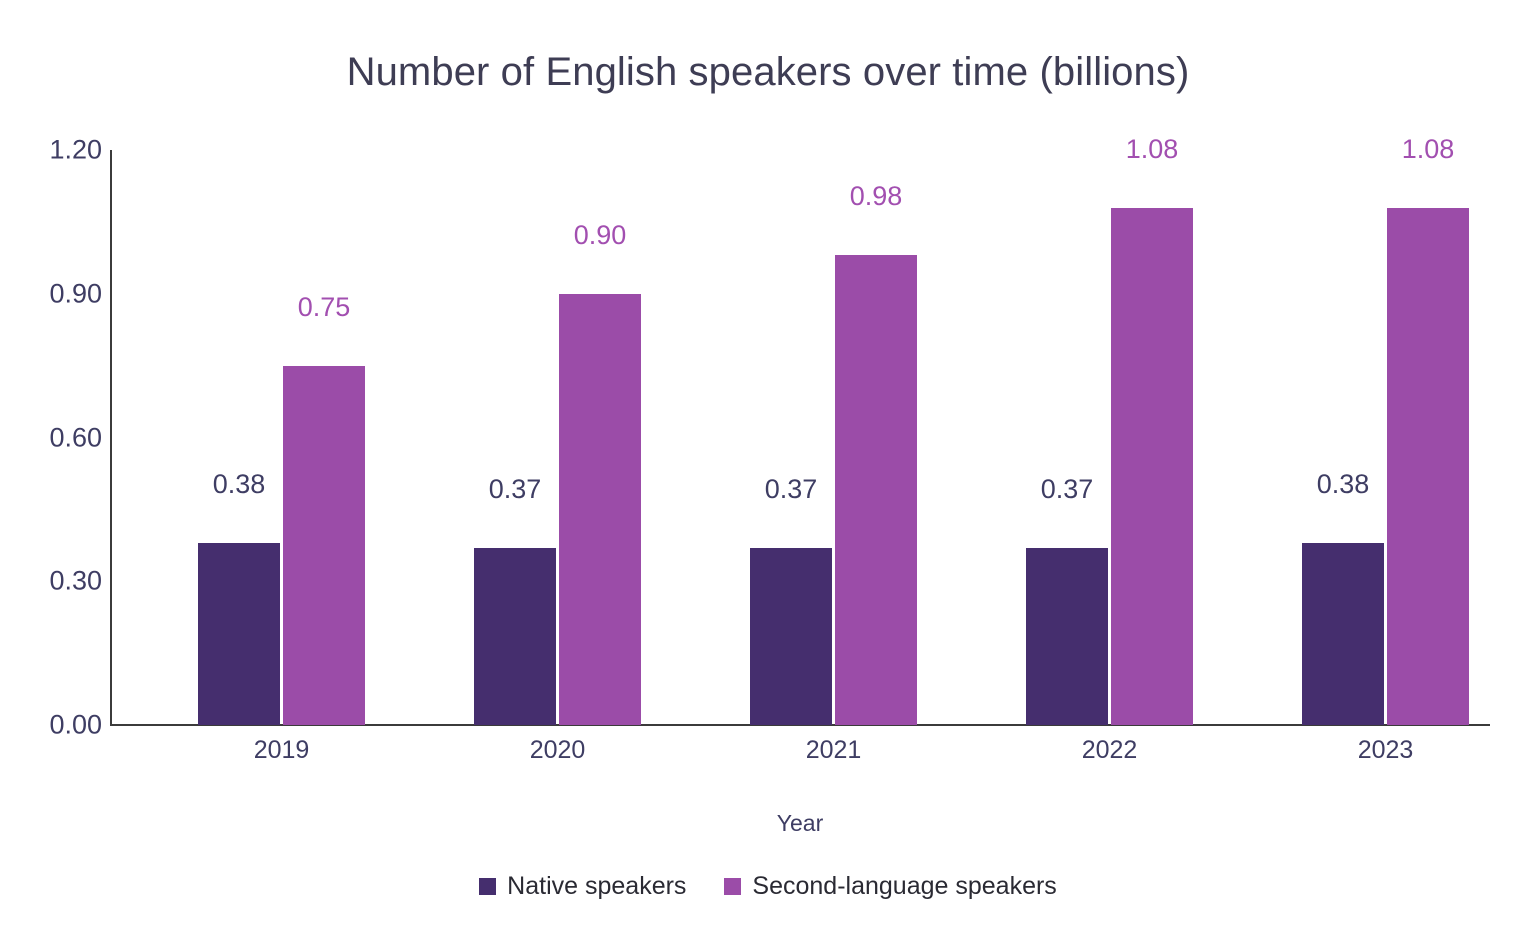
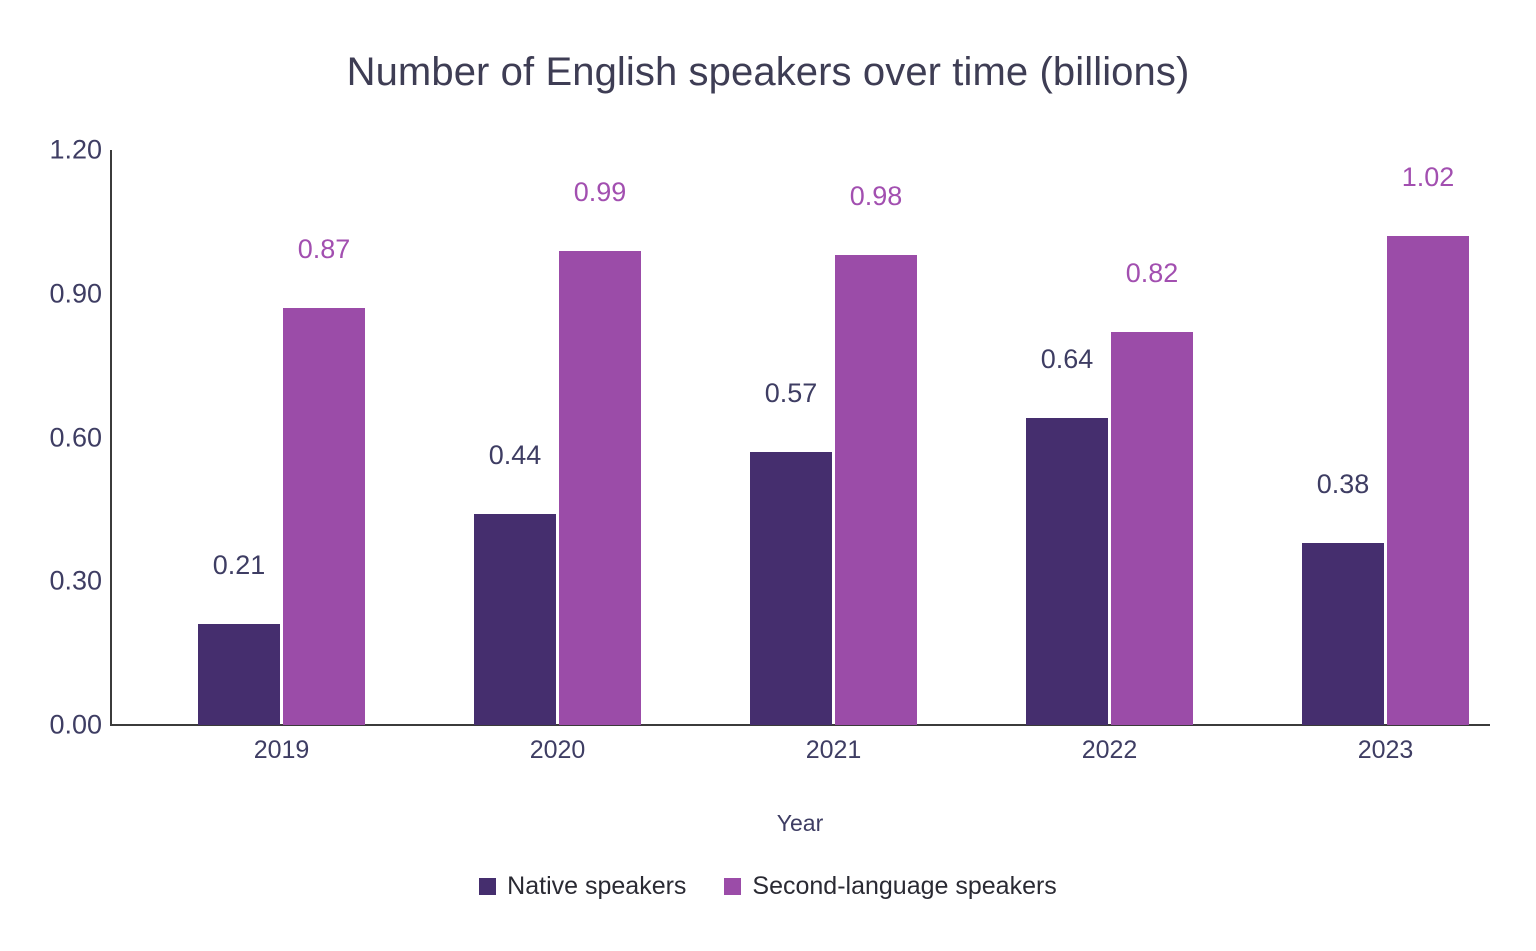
Native speakers/2019: 0.38 -> 0.21
Second-language speakers/2019: 0.75 -> 0.87
Native speakers/2020: 0.37 -> 0.44
Second-language speakers/2020: 0.90 -> 0.99
Native speakers/2021: 0.37 -> 0.57
Native speakers/2022: 0.37 -> 0.64
Second-language speakers/2022: 1.08 -> 0.82
Second-language speakers/2023: 1.08 -> 1.02
